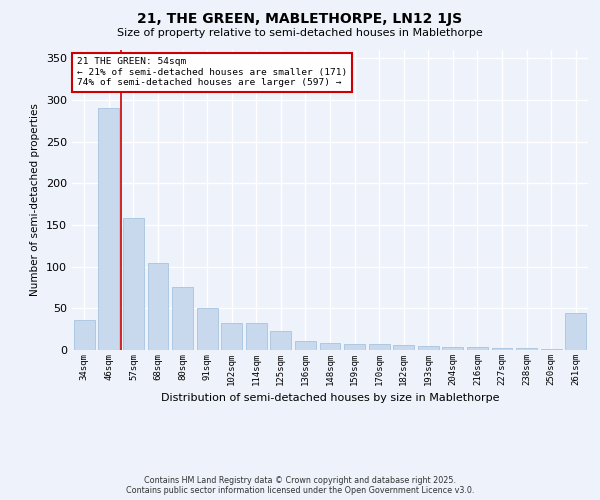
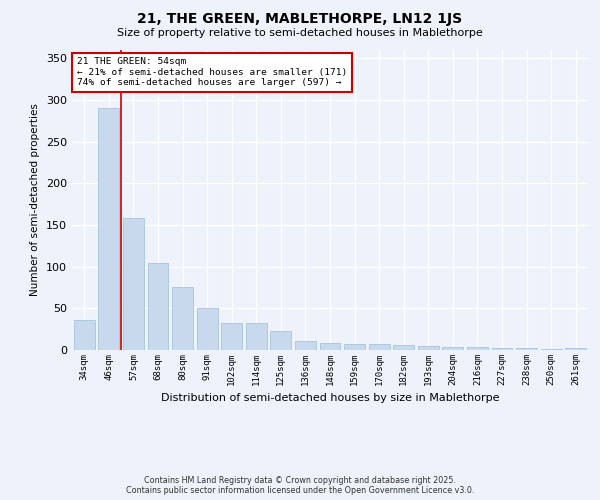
261sqm: 44 -> 3
